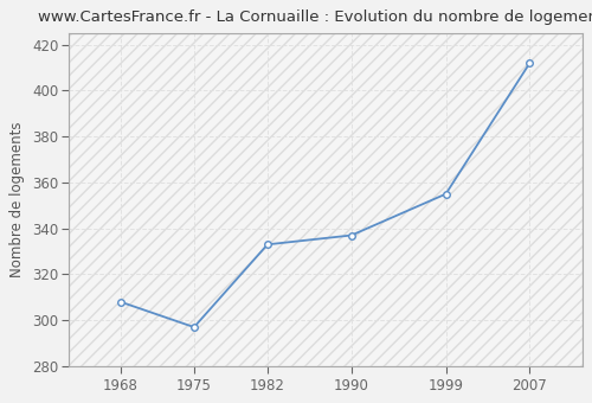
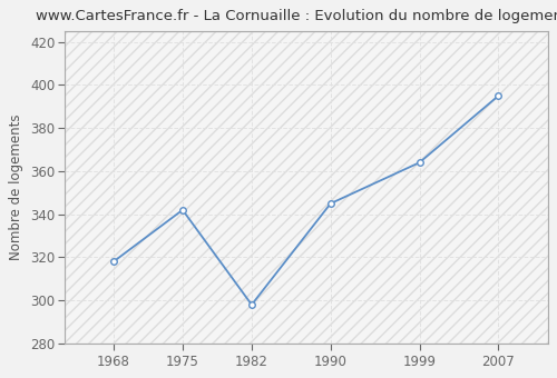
1968: 308 -> 318
1975: 297 -> 342
1982: 333 -> 298
1990: 337 -> 345
1999: 355 -> 364
2007: 412 -> 395
